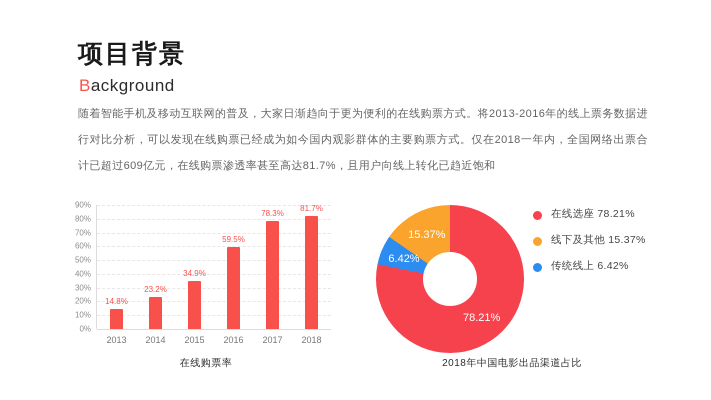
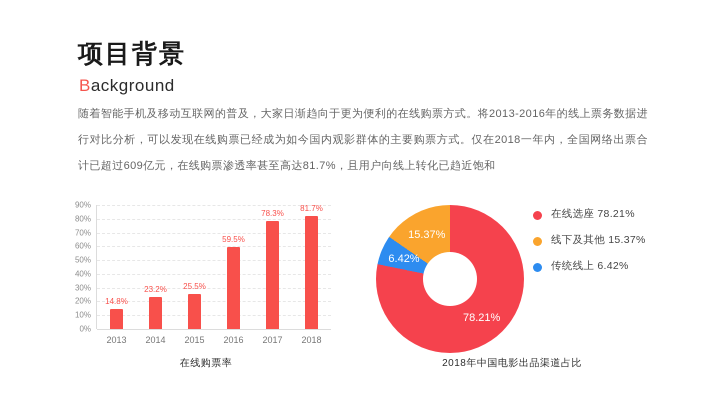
在线购票率/2015: 34.9% -> 25.5%
